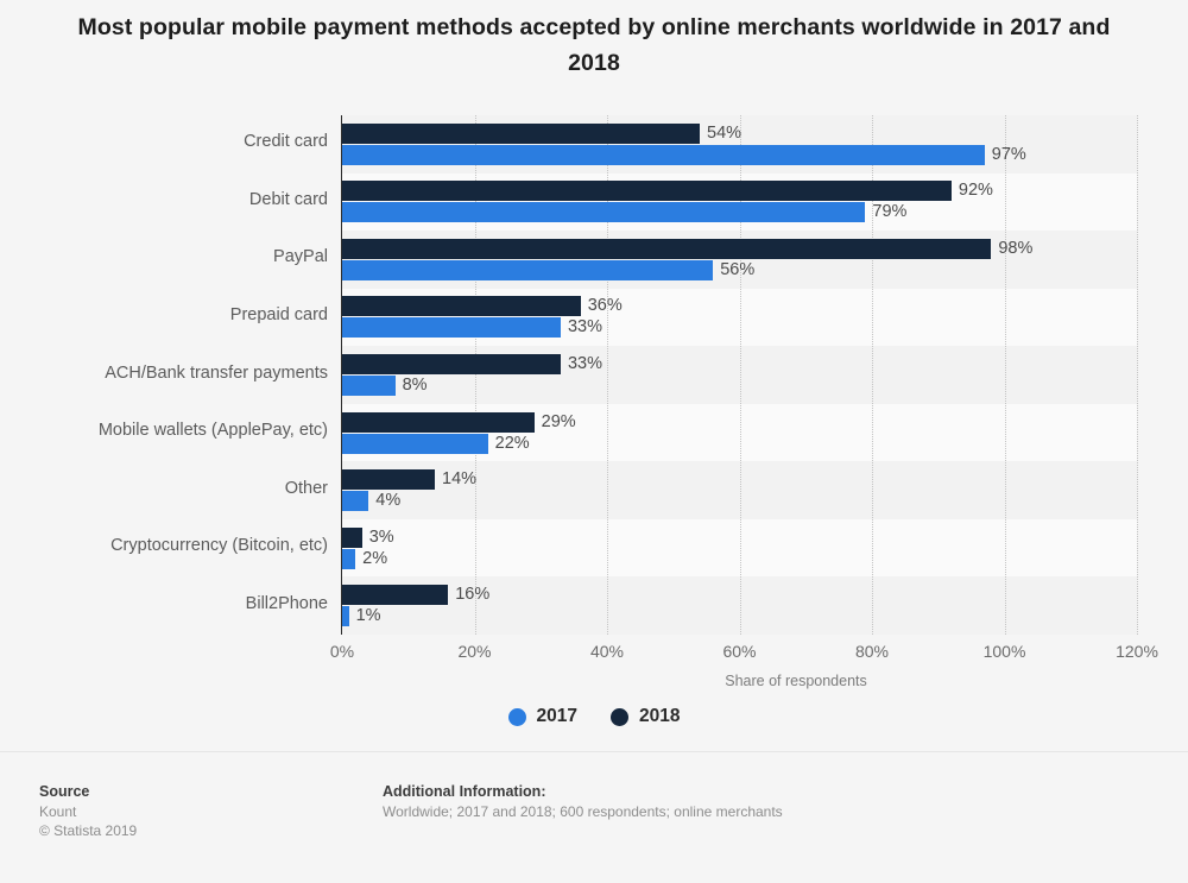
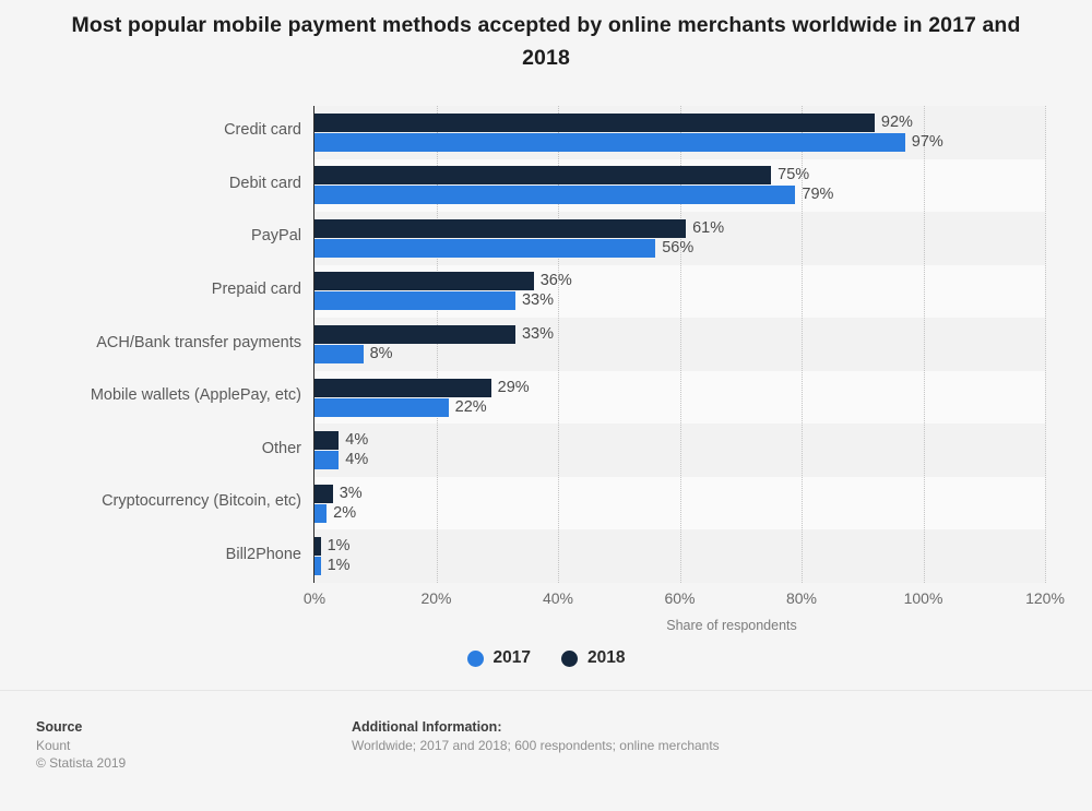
2018/Credit card: 54% -> 92%
2018/Debit card: 92% -> 75%
2018/PayPal: 98% -> 61%
2018/Other: 14% -> 4%
2018/Bill2Phone: 16% -> 1%
